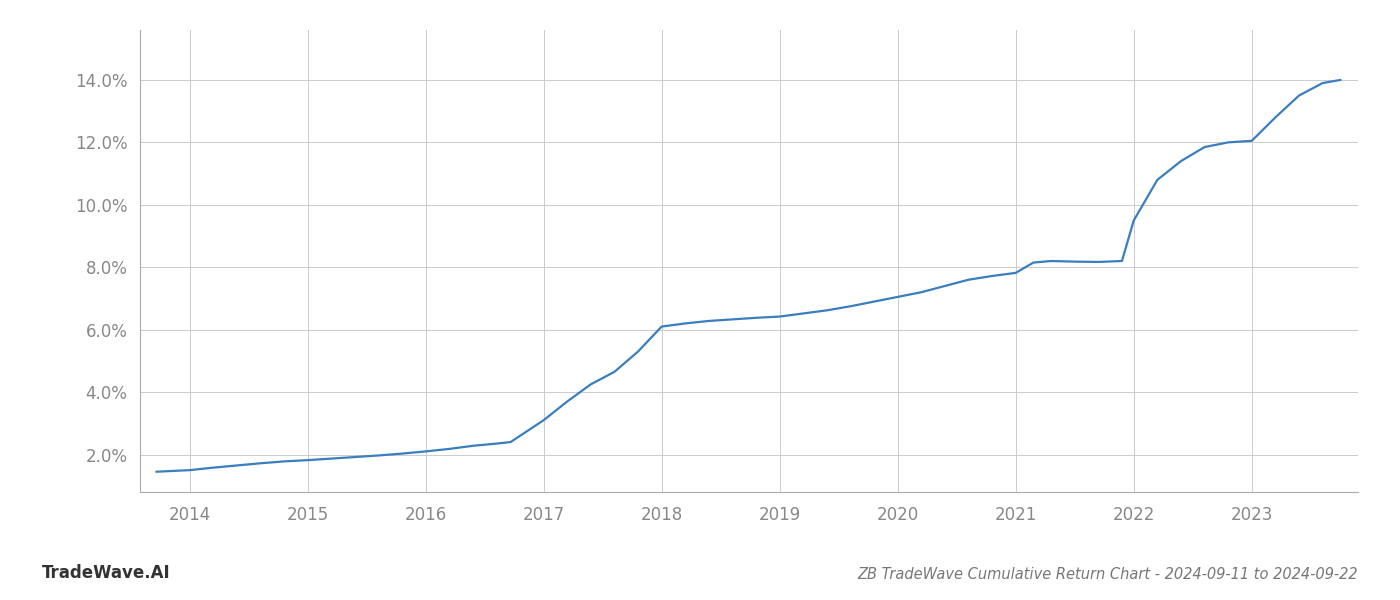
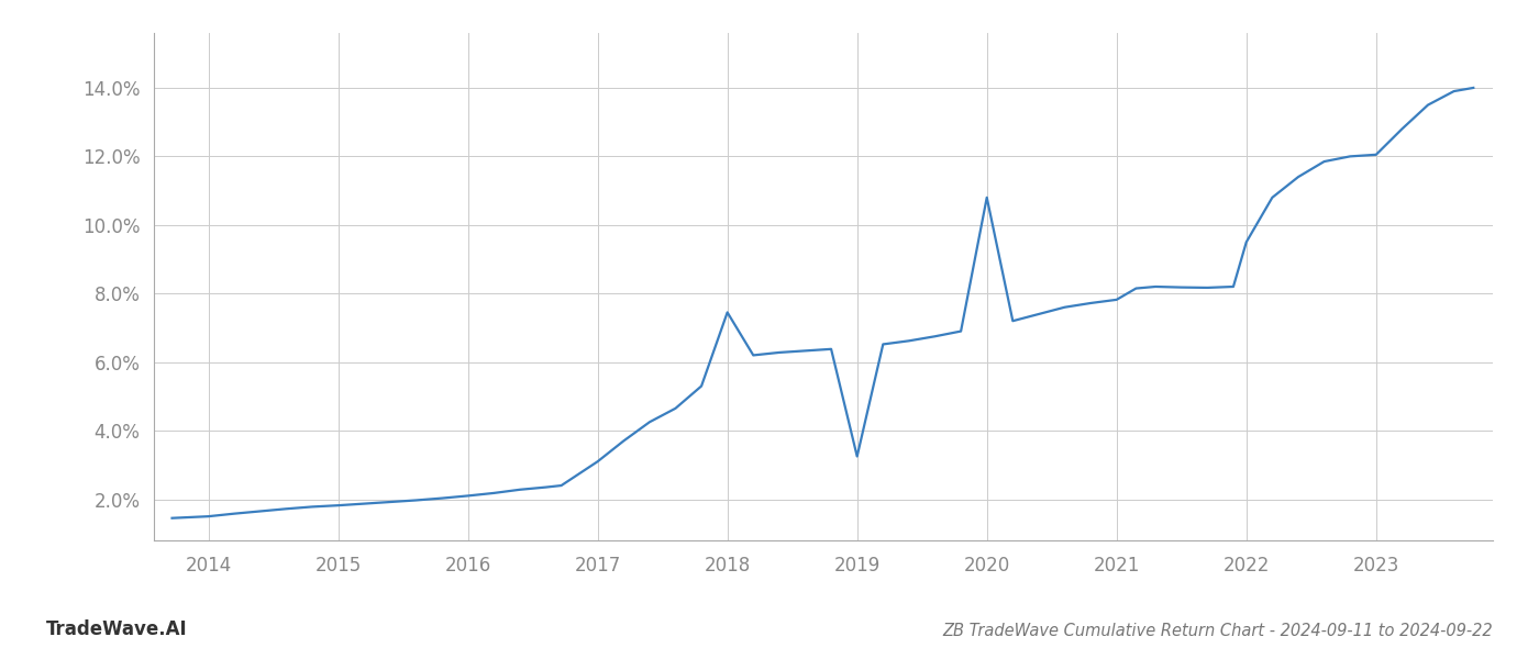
2018: 6.10% -> 7.45%
2019: 6.42% -> 3.25%
2020: 7.05% -> 10.80%
